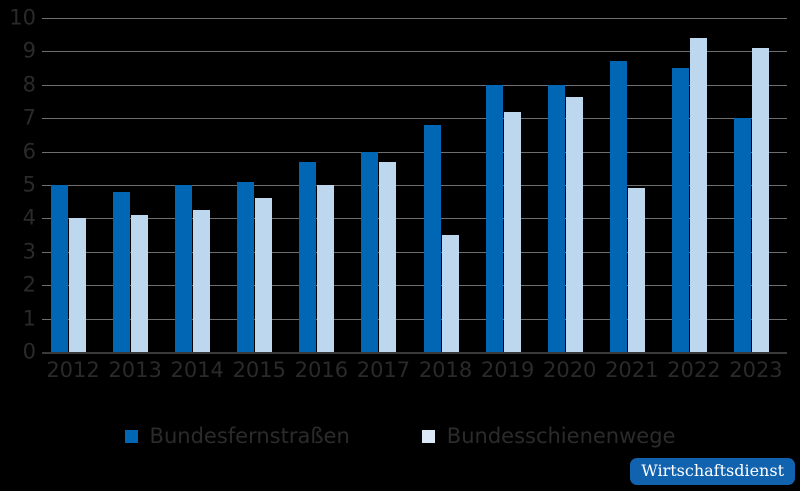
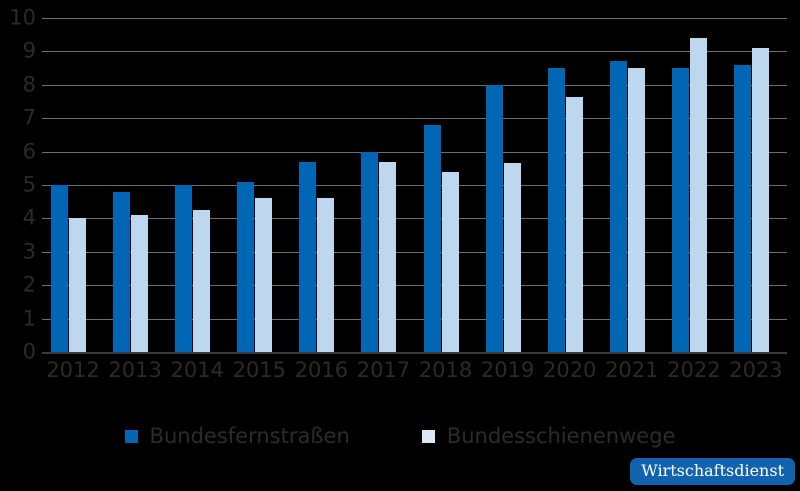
Bundesschienenwege/2016: 5.0 -> 4.6
Bundesschienenwege/2018: 3.5 -> 5.4
Bundesschienenwege/2019: 7.2 -> 5.7
Bundesfernstraßen/2020: 8.0 -> 8.5
Bundesschienenwege/2021: 4.9 -> 8.5
Bundesfernstraßen/2023: 7.0 -> 8.6
